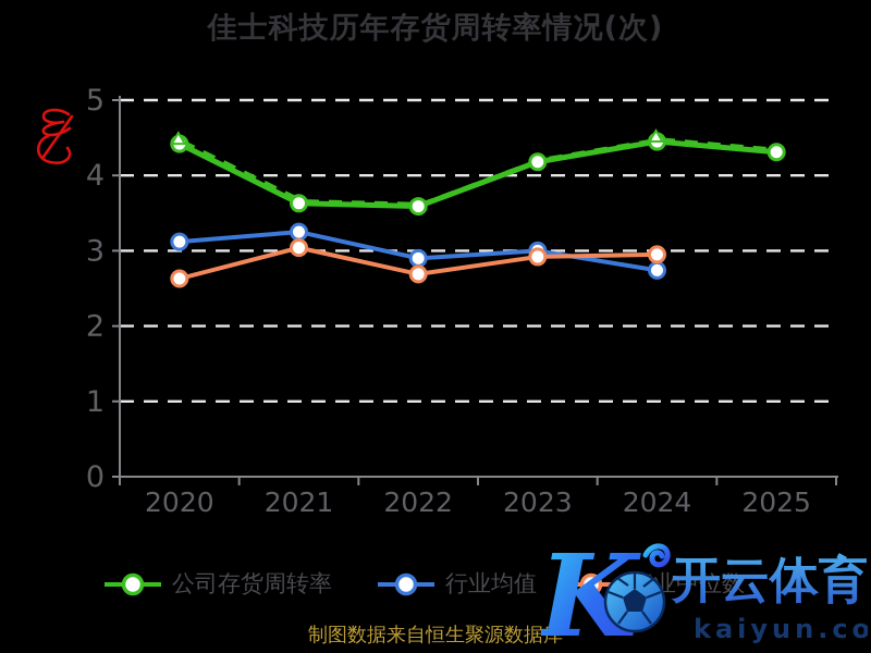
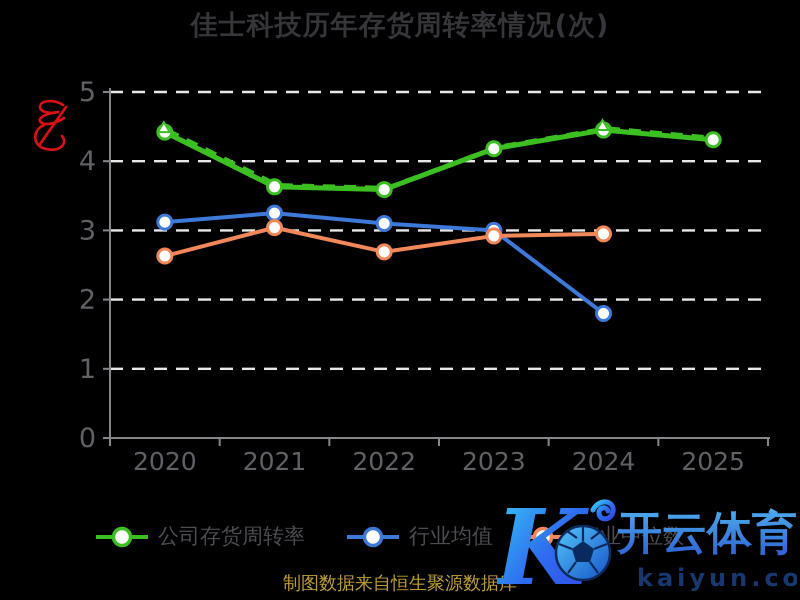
行业均值/2022: 2.9 -> 3.1
行业均值/2024: 2.7 -> 1.8
